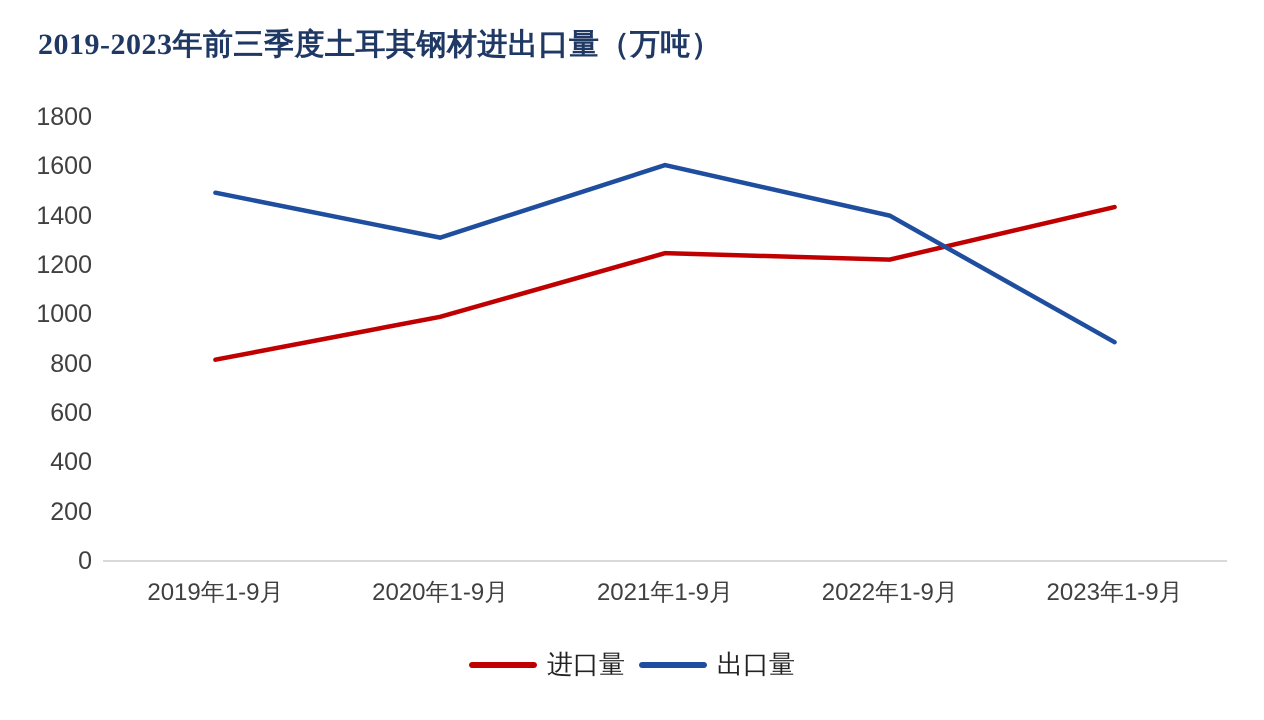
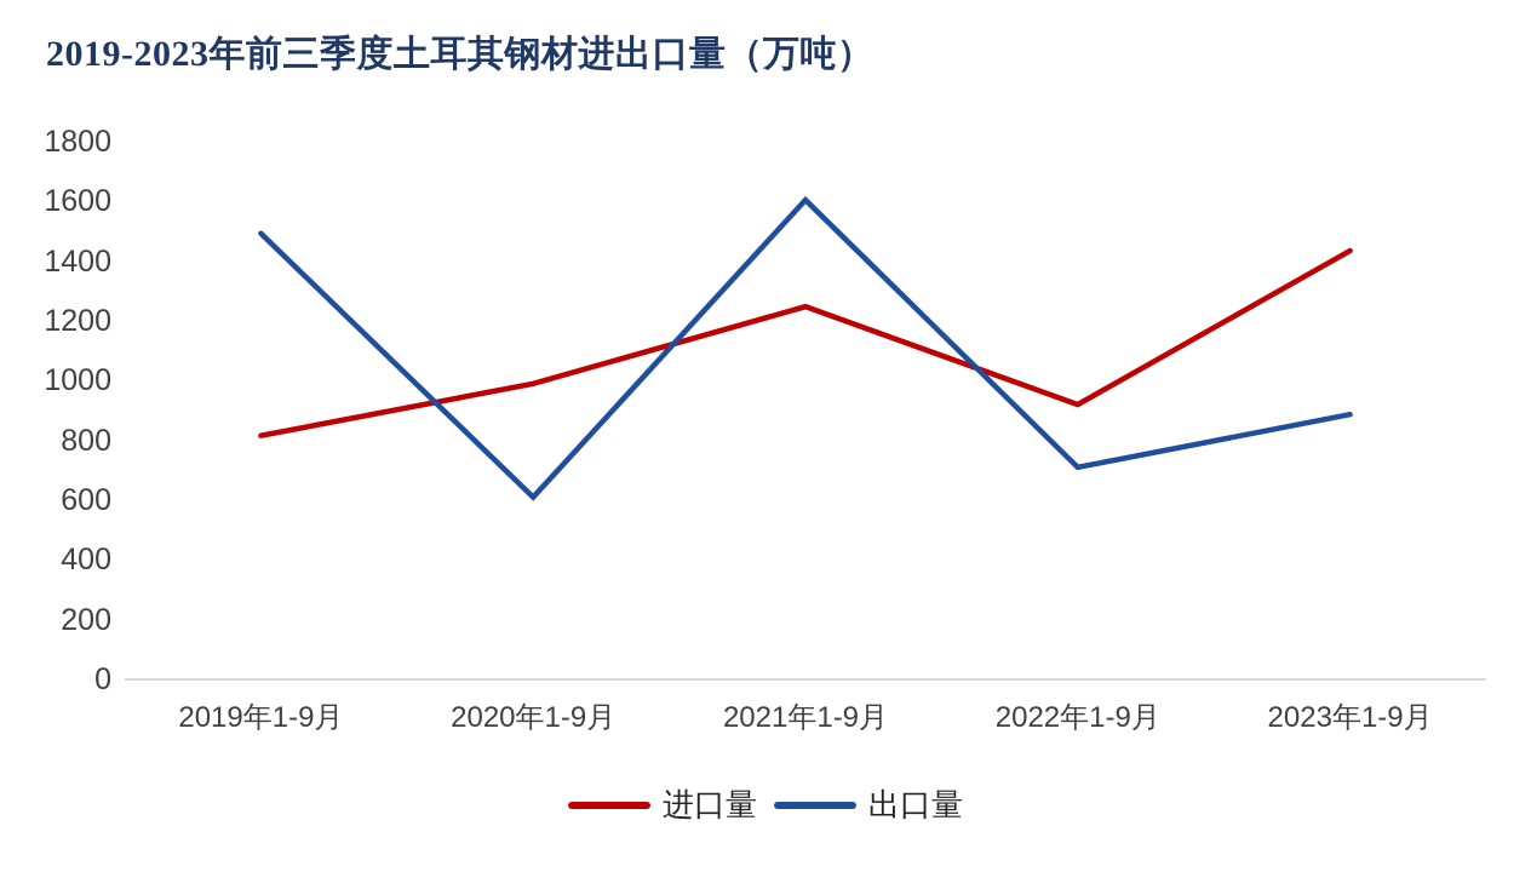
出口量/2020年1-9月: 1310 -> 610
进口量/2022年1-9月: 1220 -> 920
出口量/2022年1-9月: 1400 -> 710
